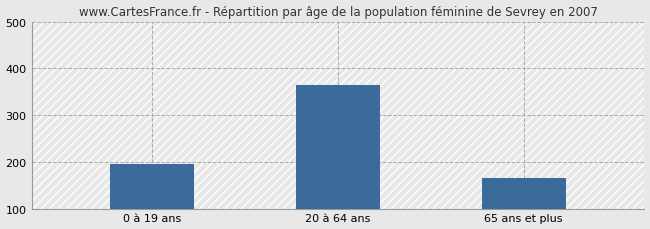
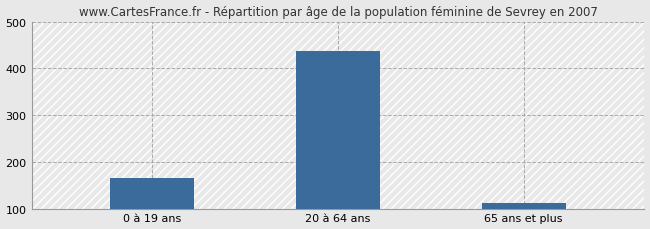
0 à 19 ans: 195 -> 165
20 à 64 ans: 365 -> 437
65 ans et plus: 165 -> 113
